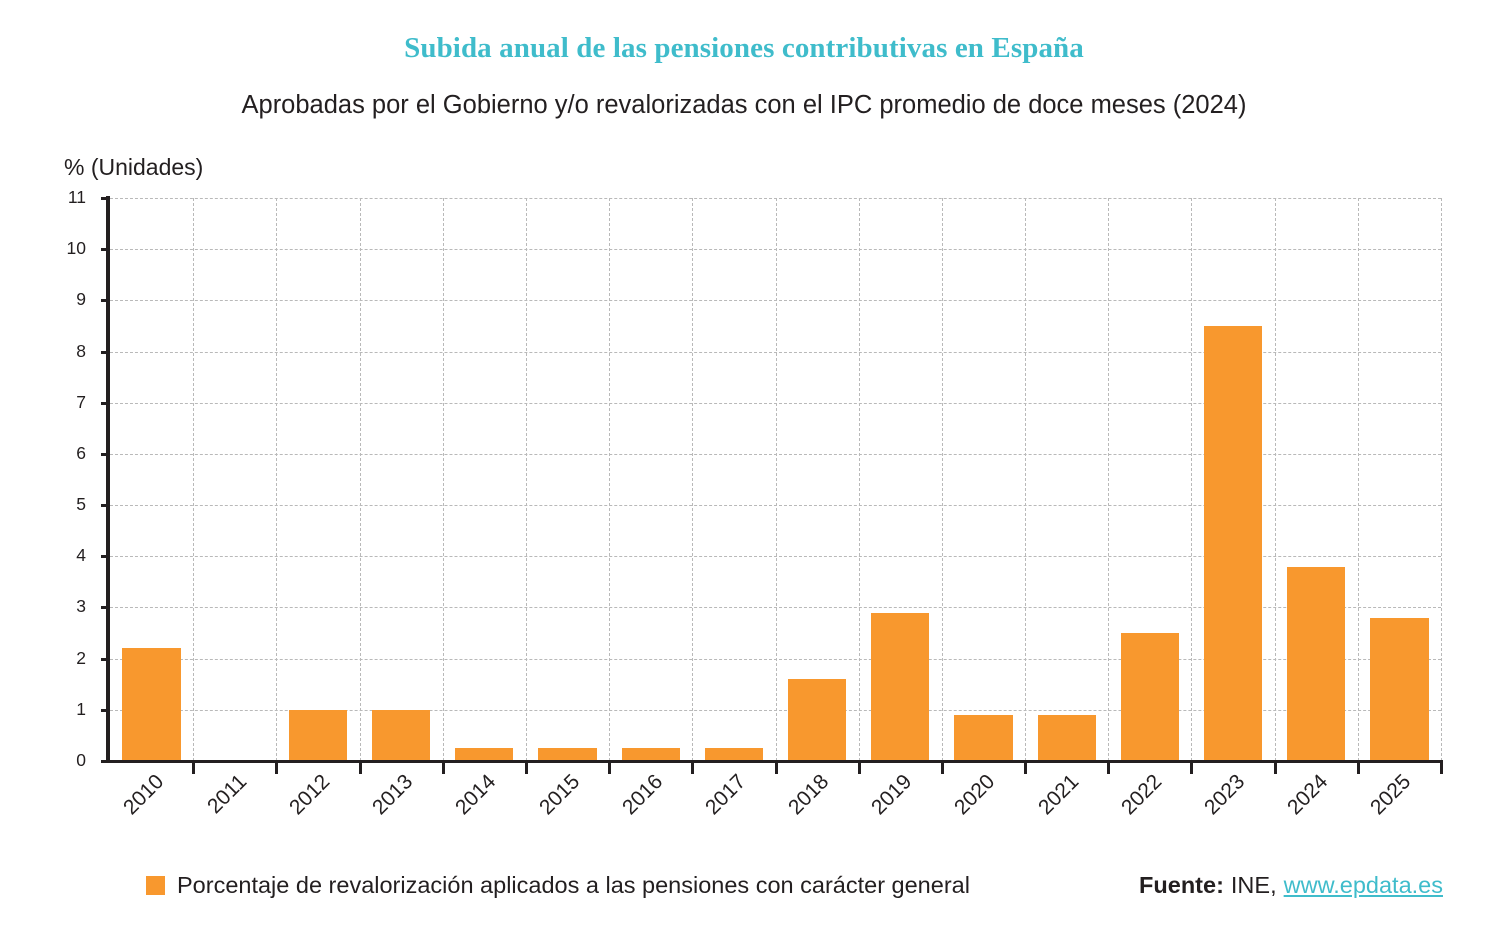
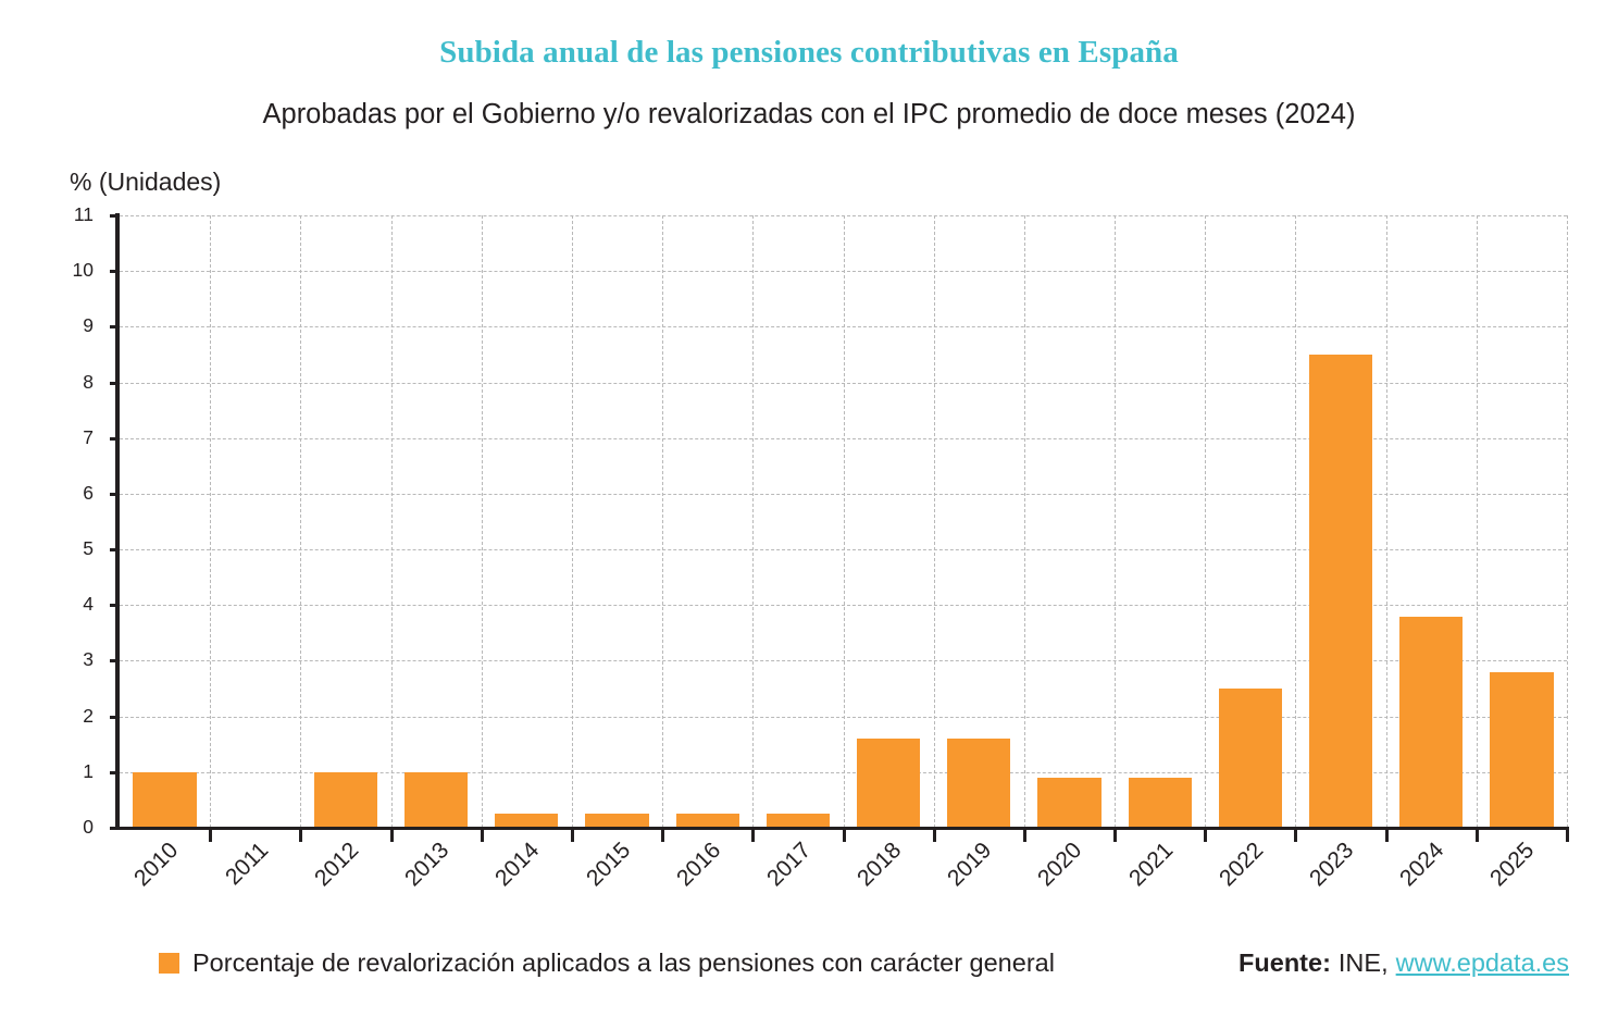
2010: 2.2 -> 1.0
2019: 2.9 -> 1.6
